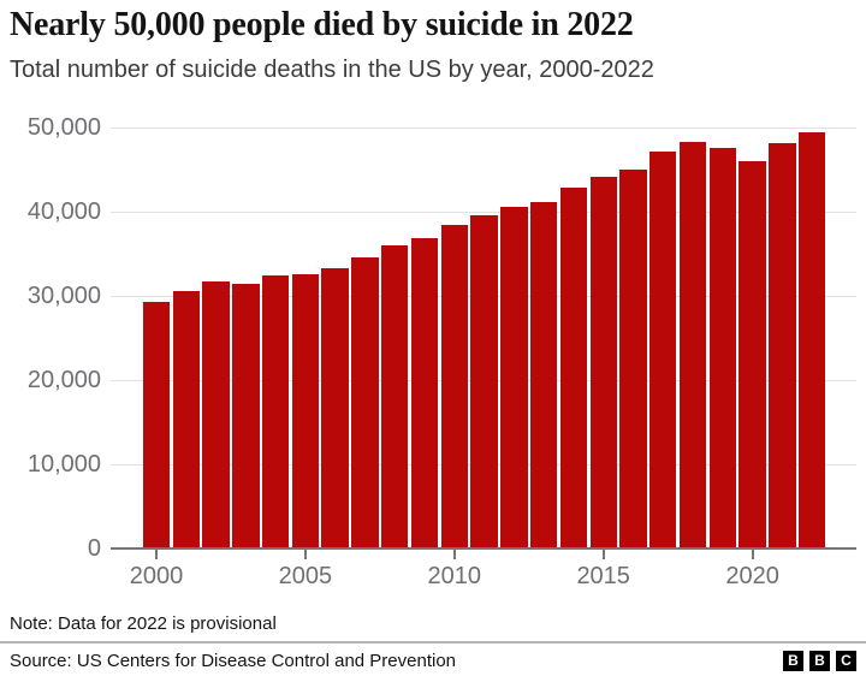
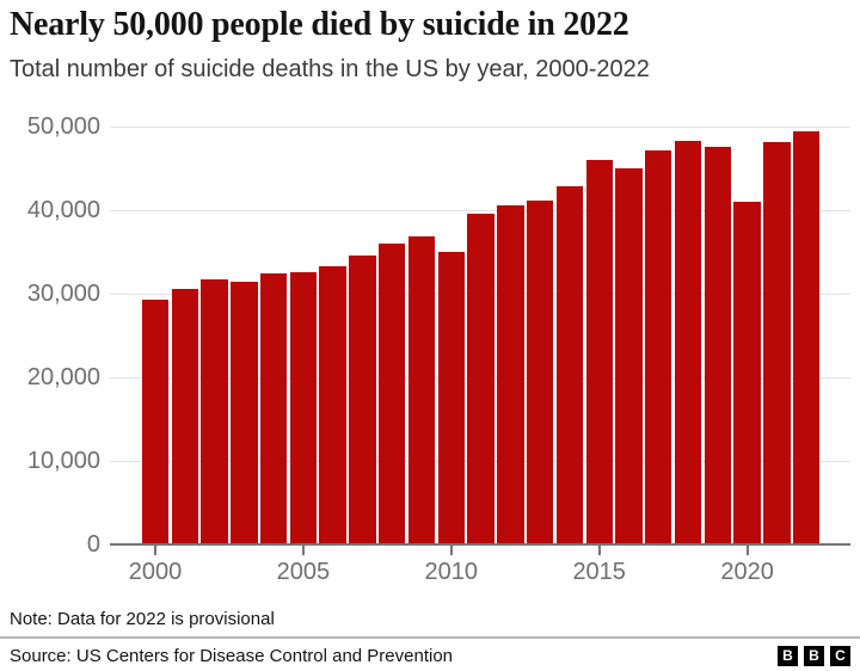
2010: 38000 -> 35000
2015: 44000 -> 46000
2020: 46000 -> 41000
